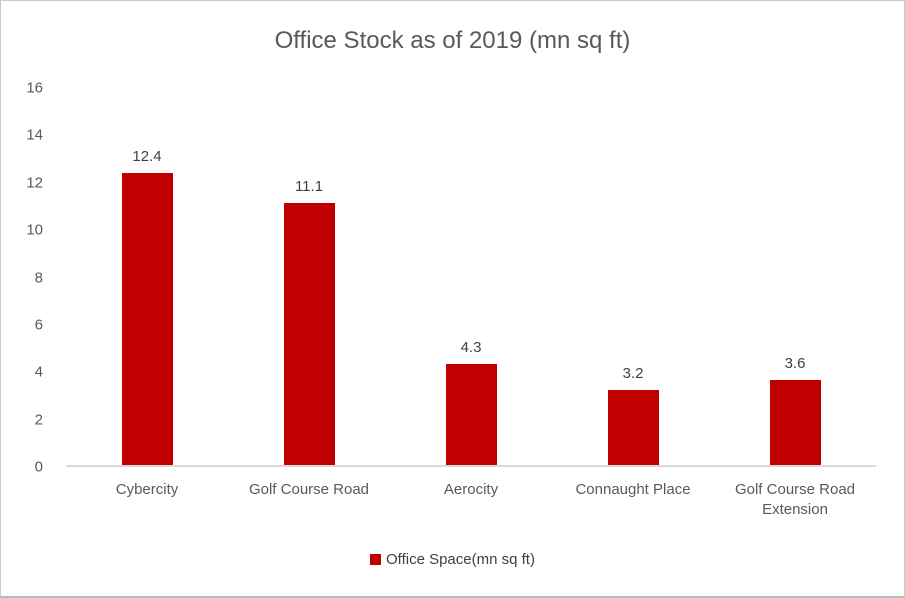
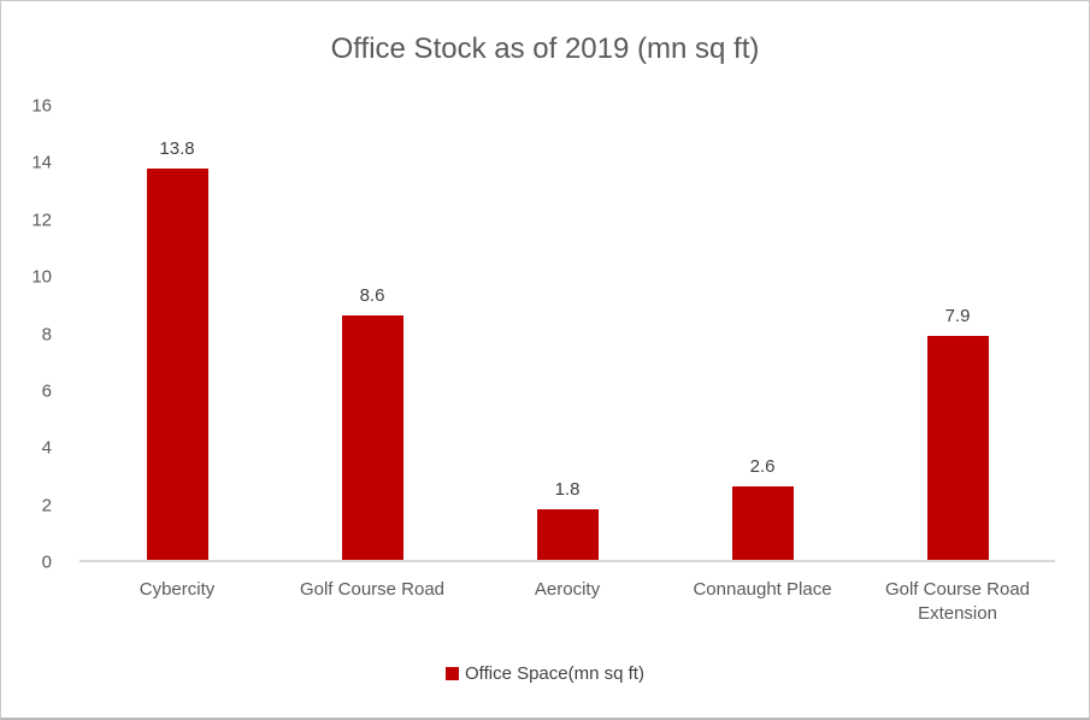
Cybercity: 12.4 -> 13.8
Golf Course Road: 11.1 -> 8.6
Aerocity: 4.3 -> 1.8
Connaught Place: 3.2 -> 2.6
Golf Course Road Extension: 3.6 -> 7.9
